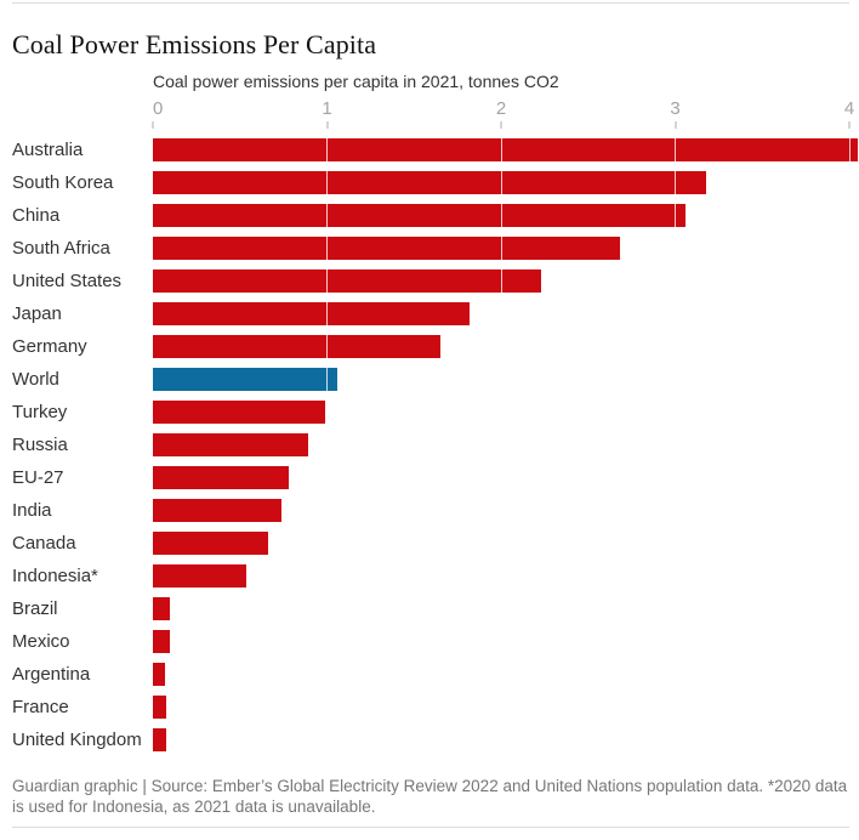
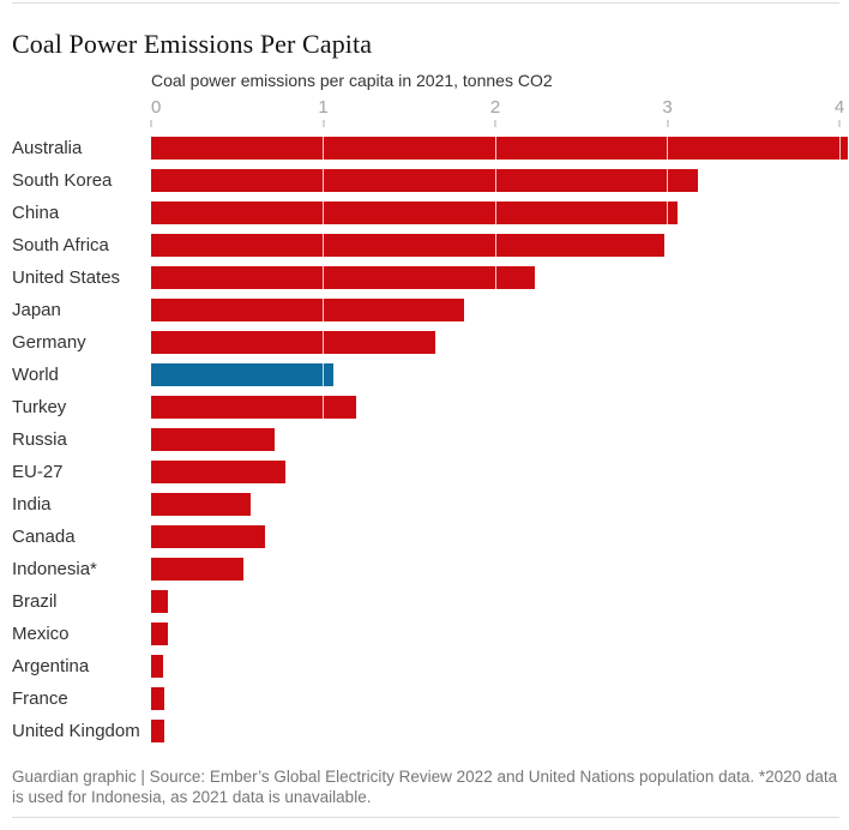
South Africa: 2.68 -> 2.98
Turkey: 0.99 -> 1.19
Russia: 0.89 -> 0.72
India: 0.74 -> 0.58
